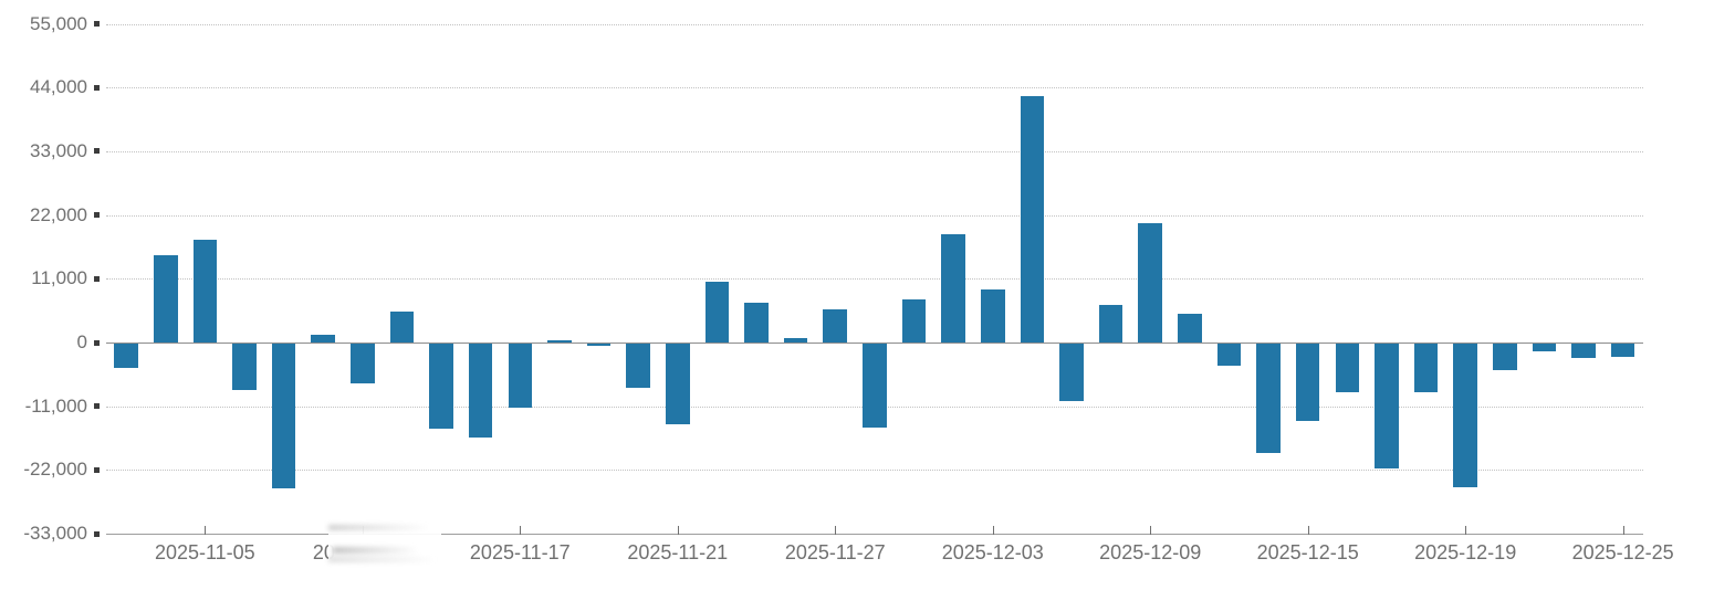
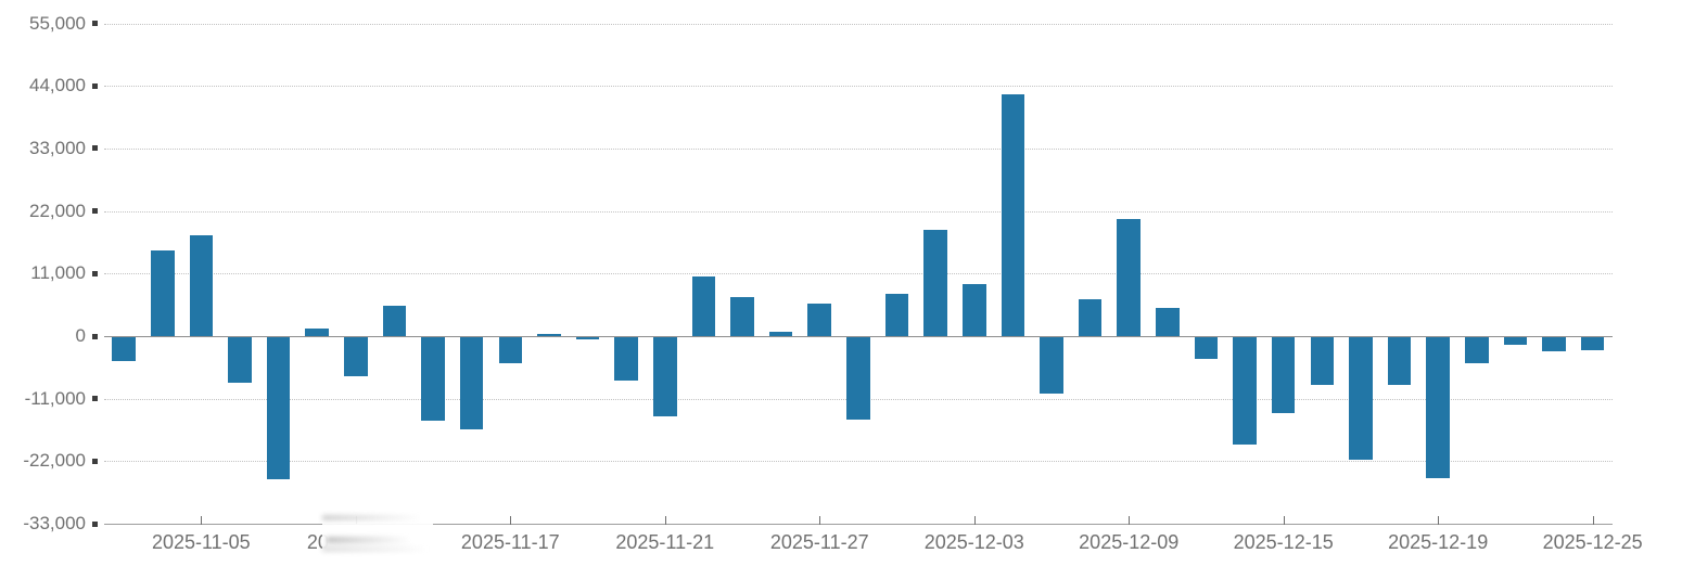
2025-11-17: -11000 -> -5000
